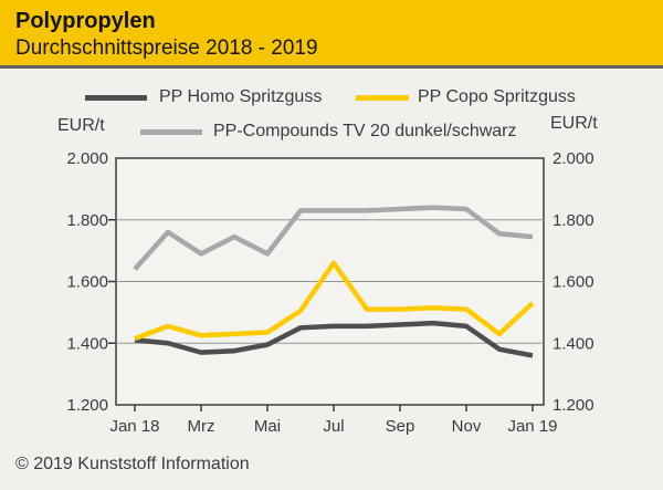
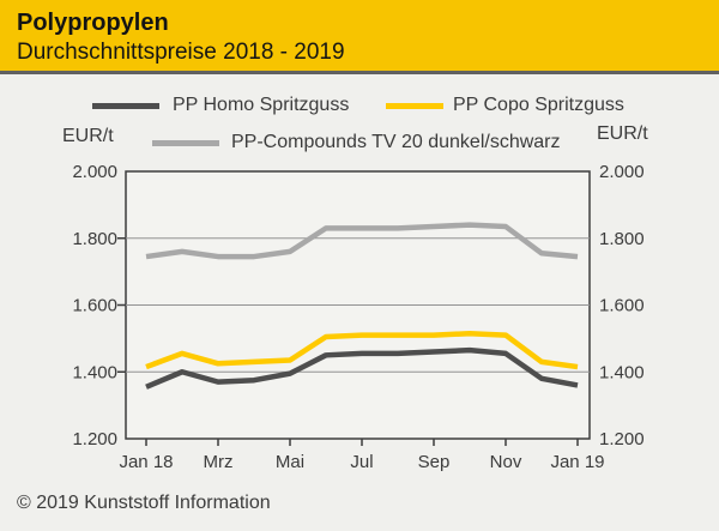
PP Homo Spritzguss/Jan 18: 1410 -> 1360
PP-Compounds TV 20 dunkel/schwarz/Jan 18: 1640 -> 1740
PP-Compounds TV 20 dunkel/schwarz/Mrz: 1690 -> 1740
PP-Compounds TV 20 dunkel/schwarz/Mai: 1690 -> 1760
PP Copo Spritzguss/Jul: 1660 -> 1510
PP Copo Spritzguss/Jan 19: 1530 -> 1420
